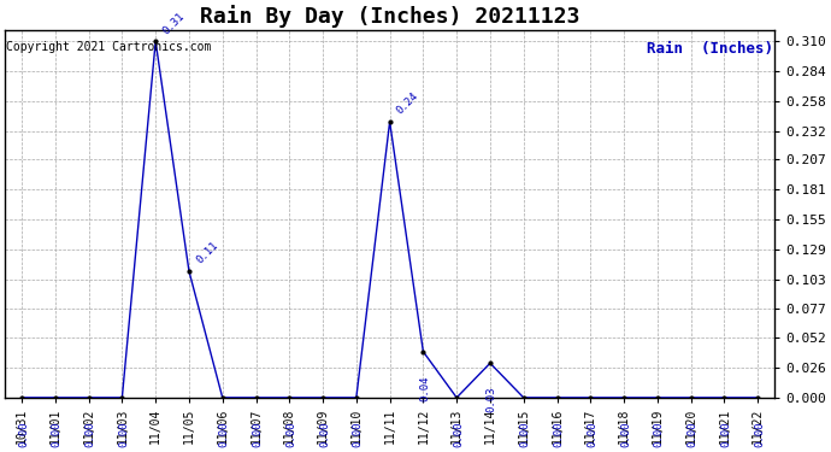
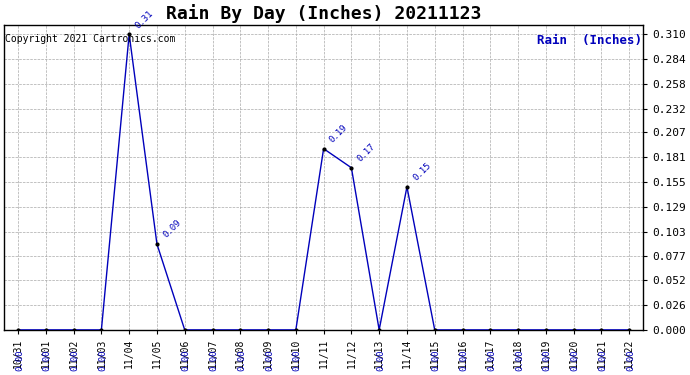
11/05: 0.11 -> 0.09
11/11: 0.24 -> 0.19
11/12: 0.04 -> 0.17
11/14: 0.03 -> 0.15
